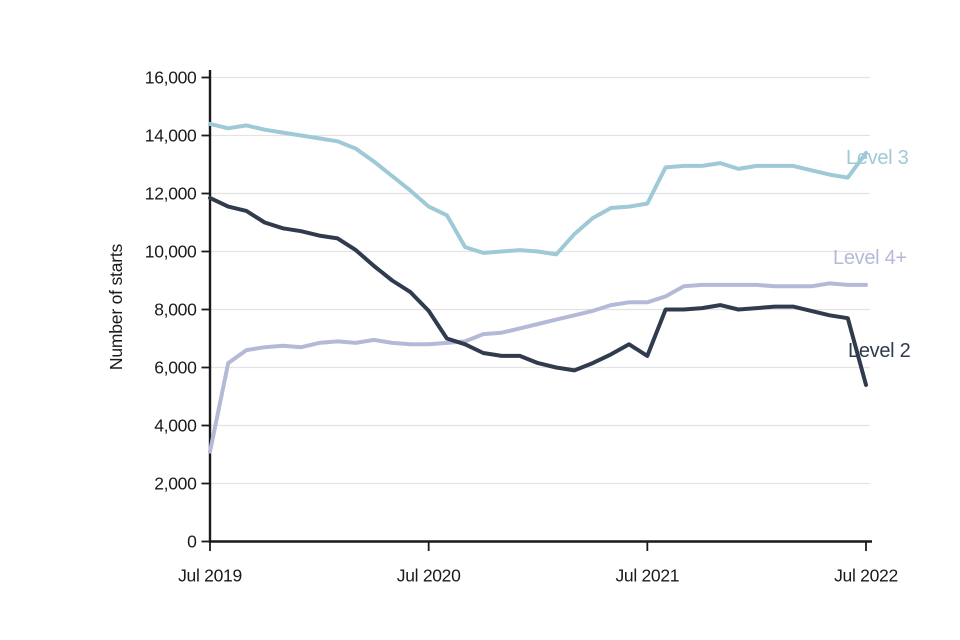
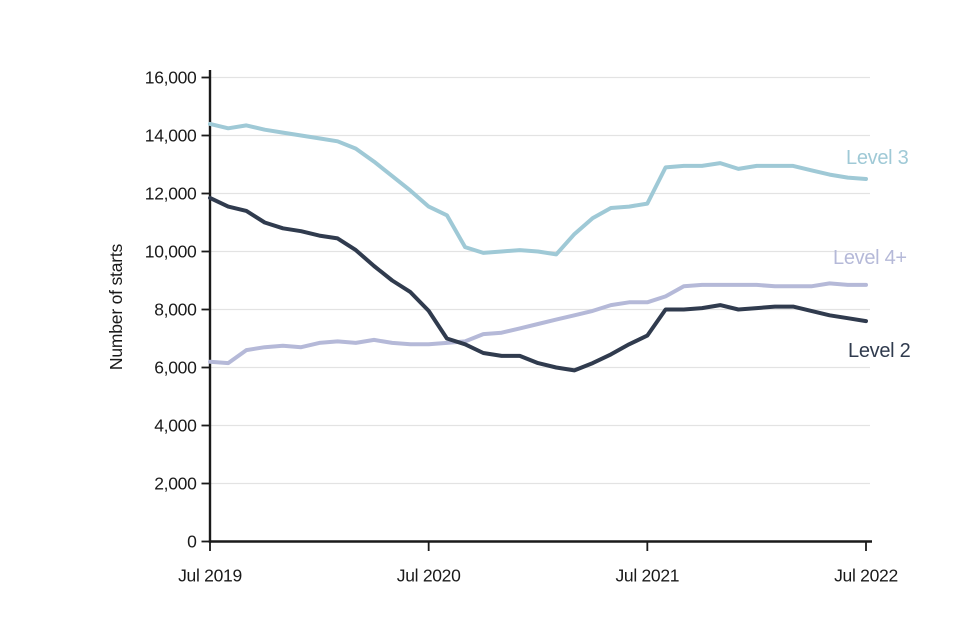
Level 4+/Jul 2019: 3100 -> 6200
Level 2/Jul 2021: 6400 -> 7100
Level 3/Jul 2022: 13400 -> 12500
Level 2/Jul 2022: 5400 -> 7600
